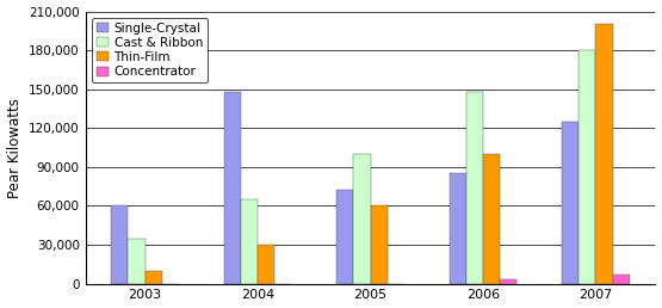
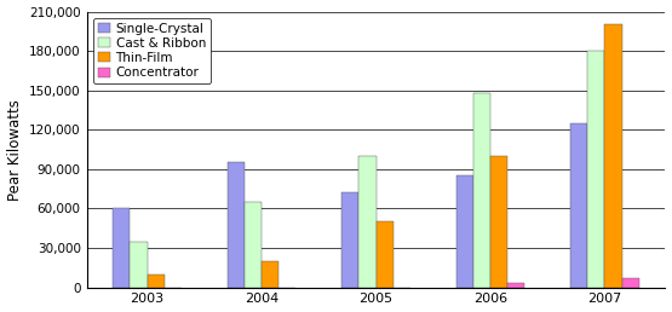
Single-Crystal/2004: 148,000 -> 95,000
Thin-Film/2004: 30,000 -> 20,000
Thin-Film/2005: 60,000 -> 50,000
